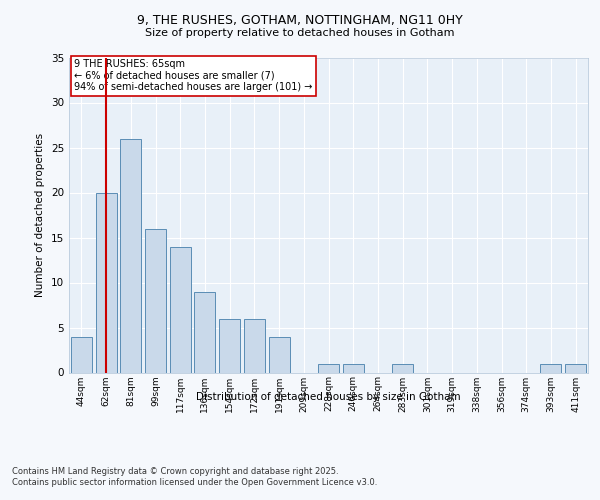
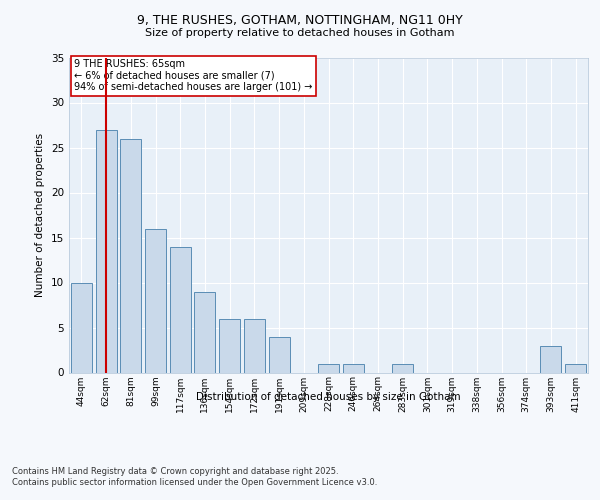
44sqm: 4 -> 10
62sqm: 20 -> 27
393sqm: 1 -> 3
